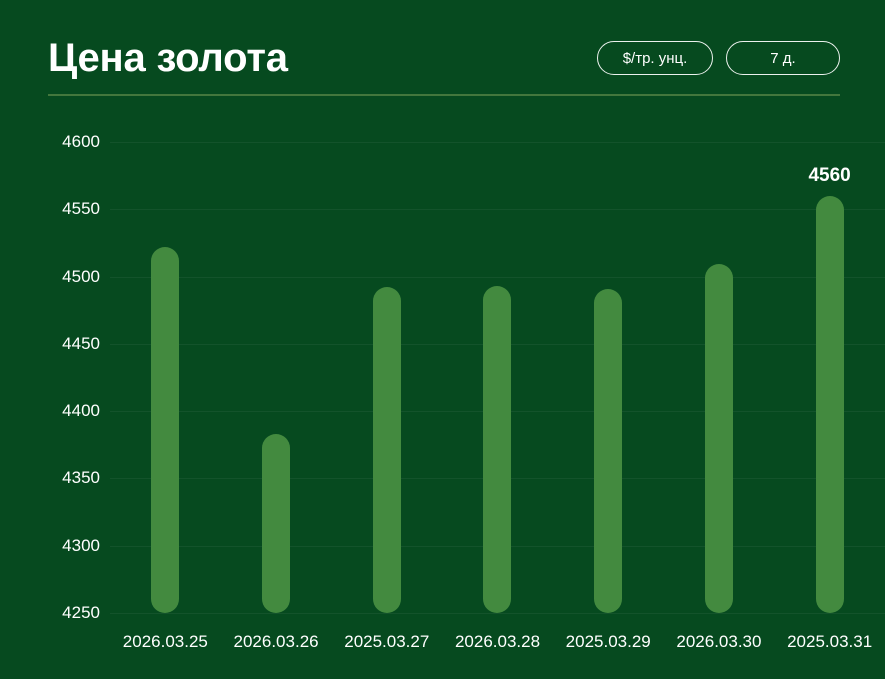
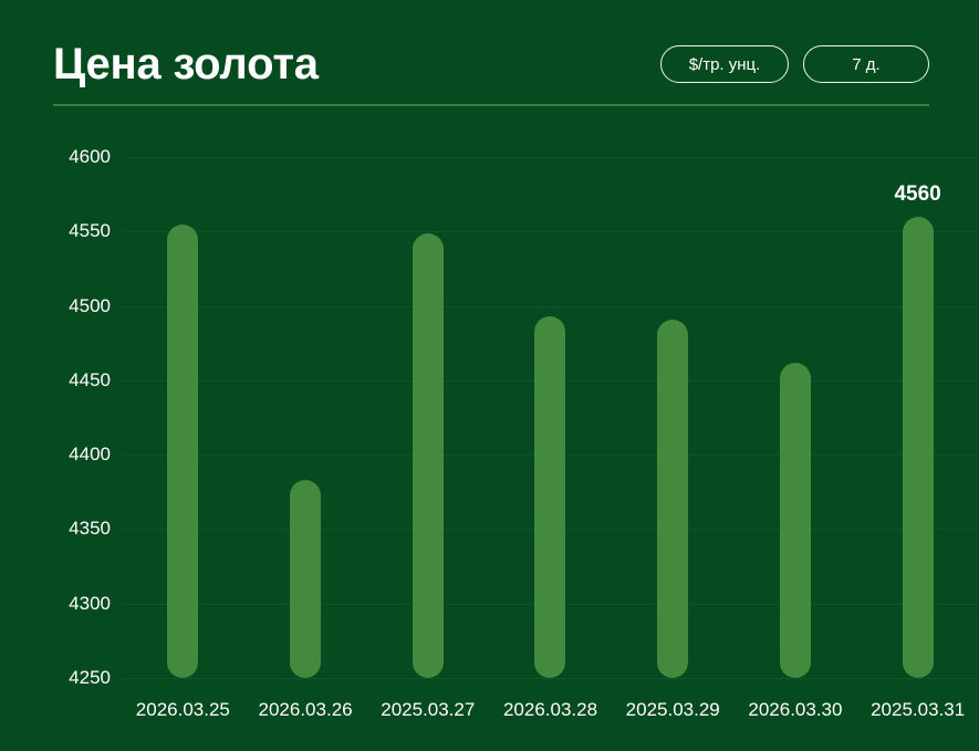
2026.03.25: 4522 -> 4555
2025.03.27: 4492 -> 4549
2026.03.30: 4509 -> 4462
